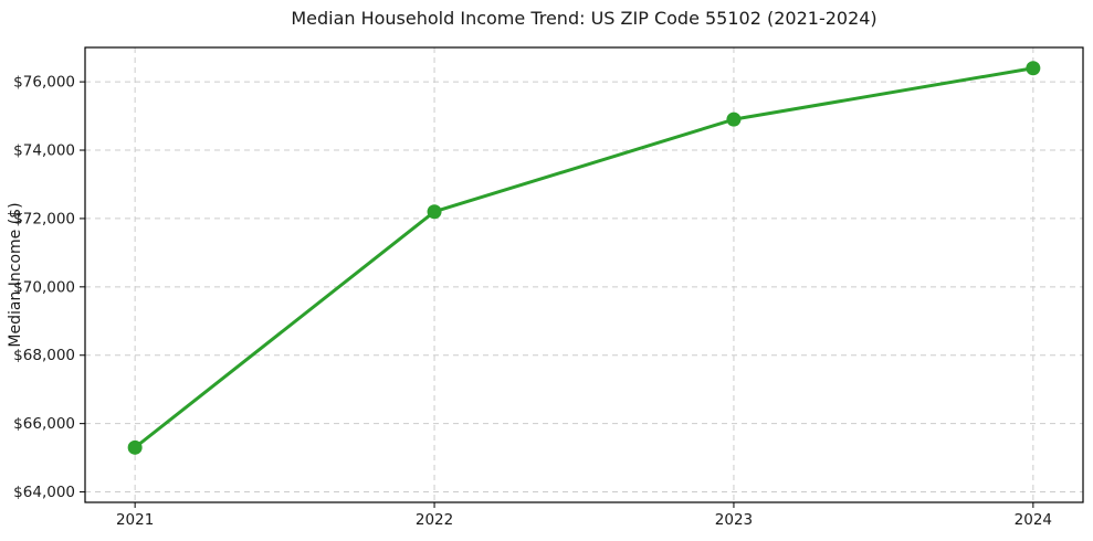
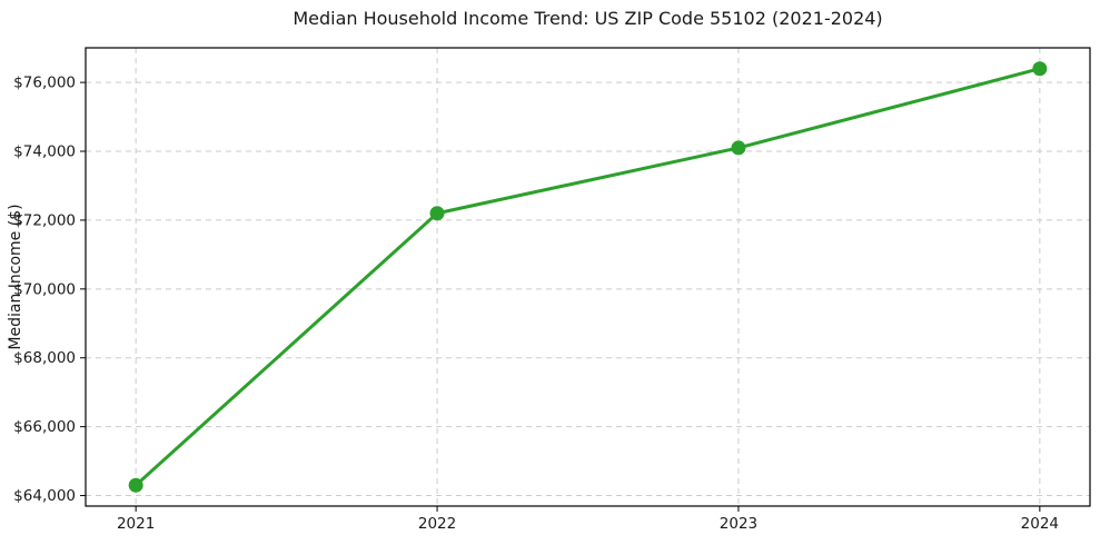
2021: $65300 -> $64300
2023: $74900 -> $74100
